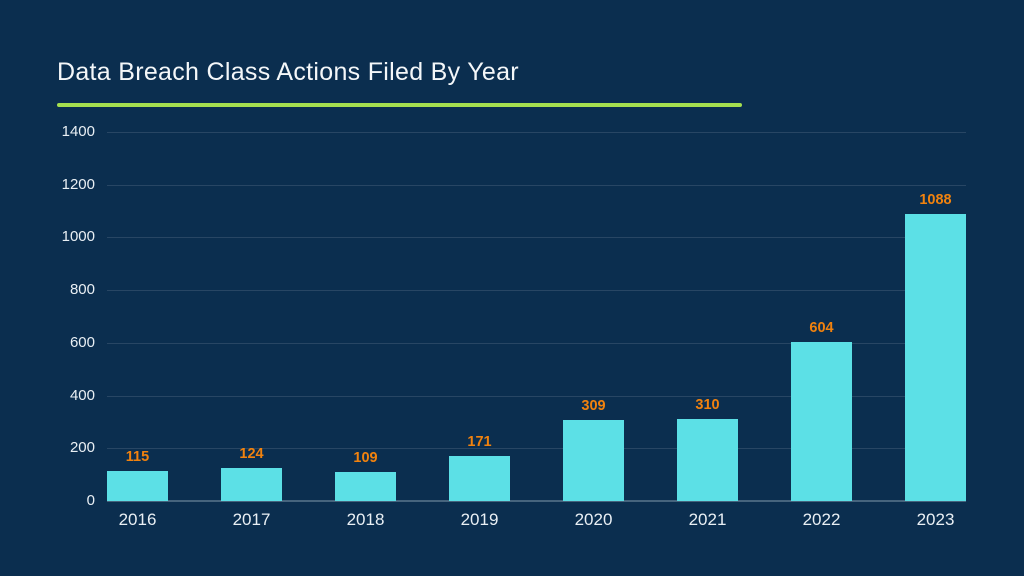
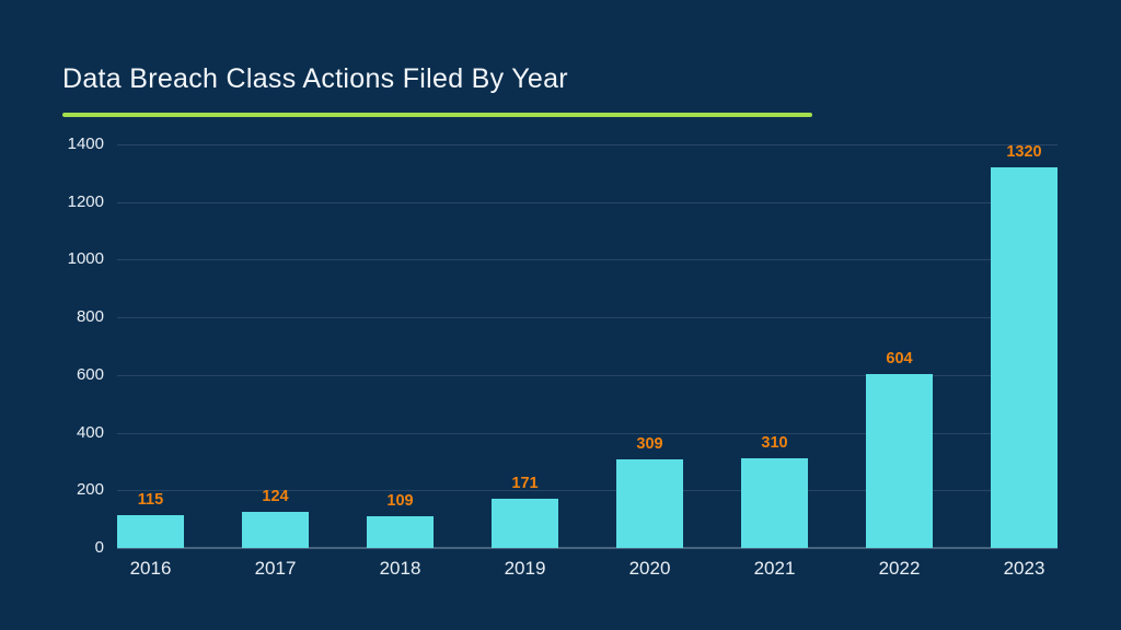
2023: 1088 -> 1320
